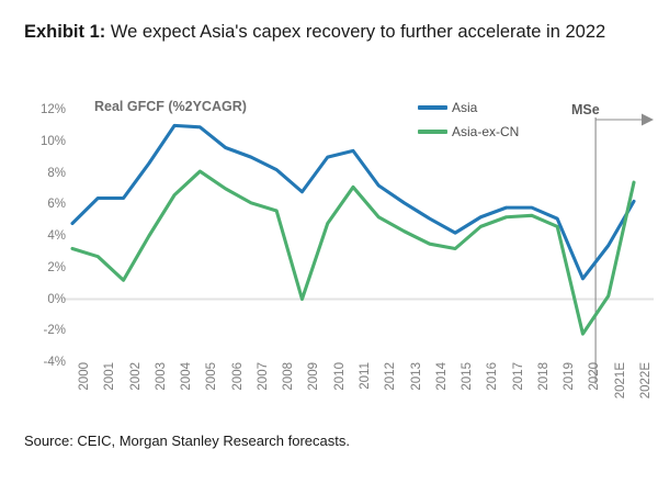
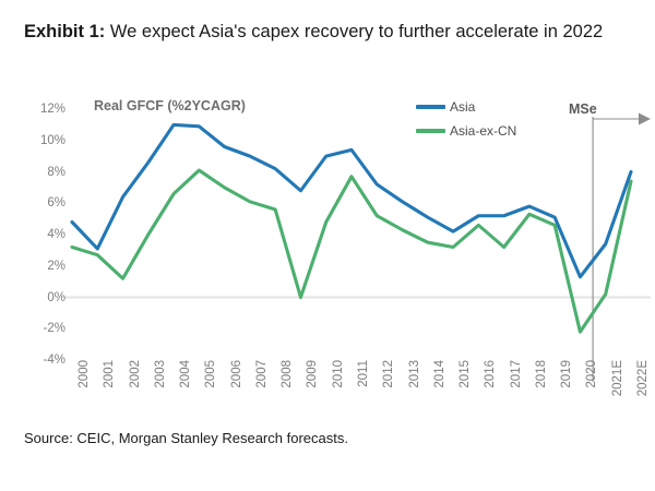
Asia/2001: 6.4% -> 3.1%
Asia-ex-CN/2011: 7.1% -> 7.7%
Asia/2017: 5.8% -> 5.2%
Asia-ex-CN/2017: 5.2% -> 3.2%
Asia/2022E: 6.2% -> 8.0%
